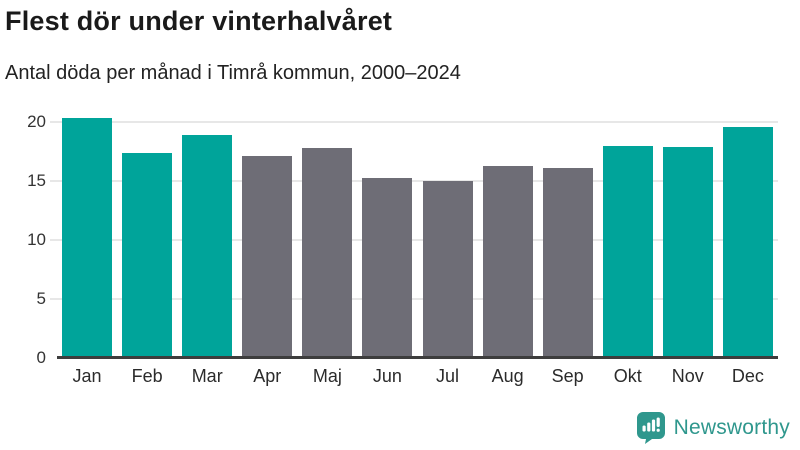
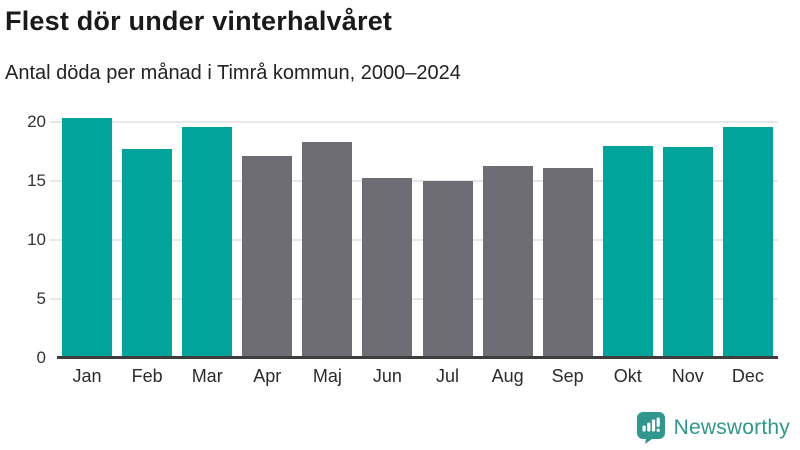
Feb: 17.4 -> 17.7
Mar: 18.9 -> 19.6
Maj: 17.8 -> 18.3
